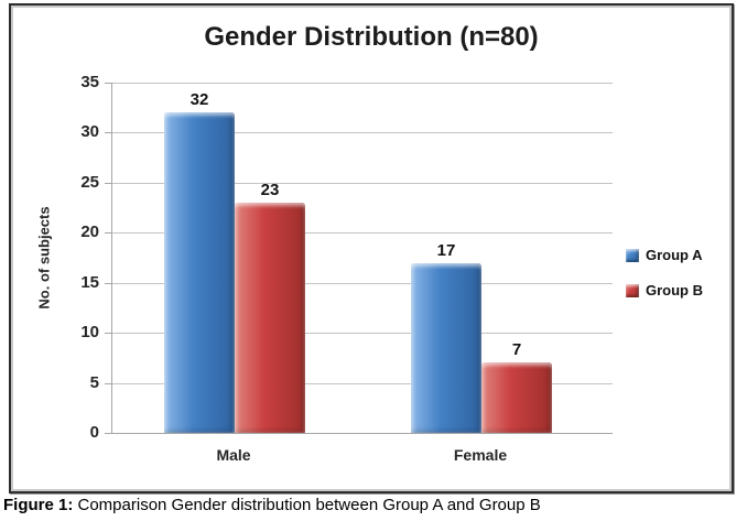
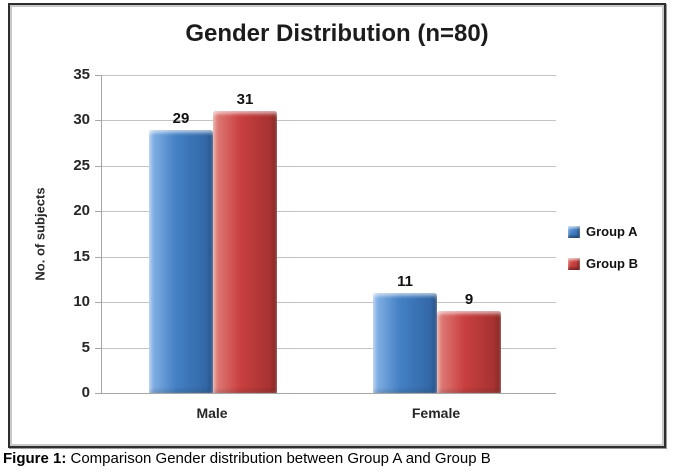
Group A/Male: 32 -> 29
Group B/Male: 23 -> 31
Group A/Female: 17 -> 11
Group B/Female: 7 -> 9
